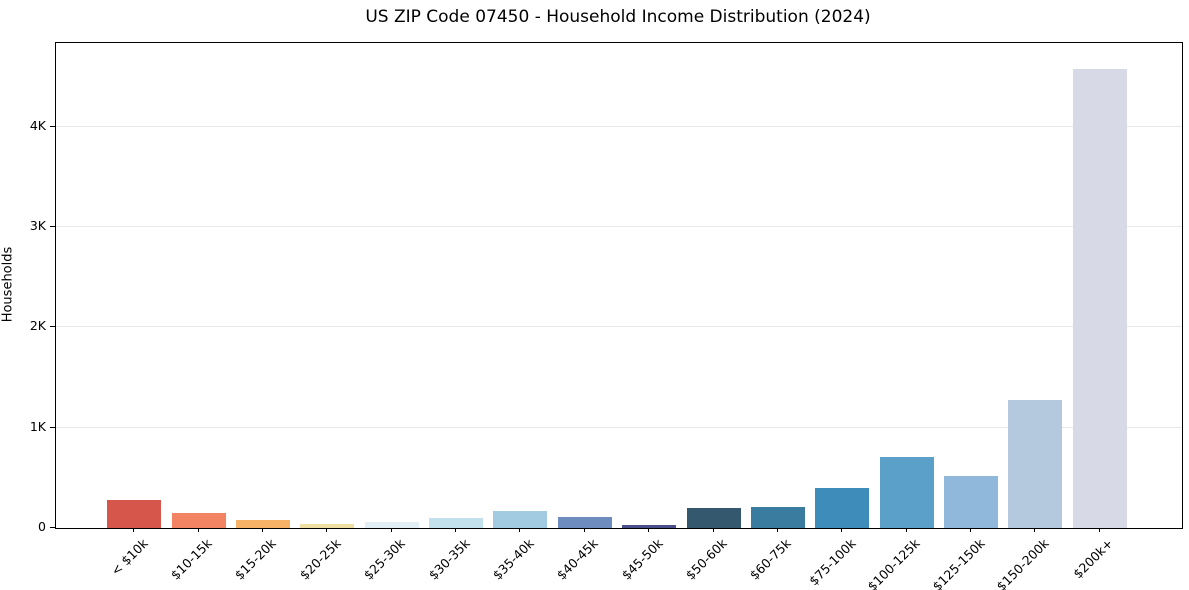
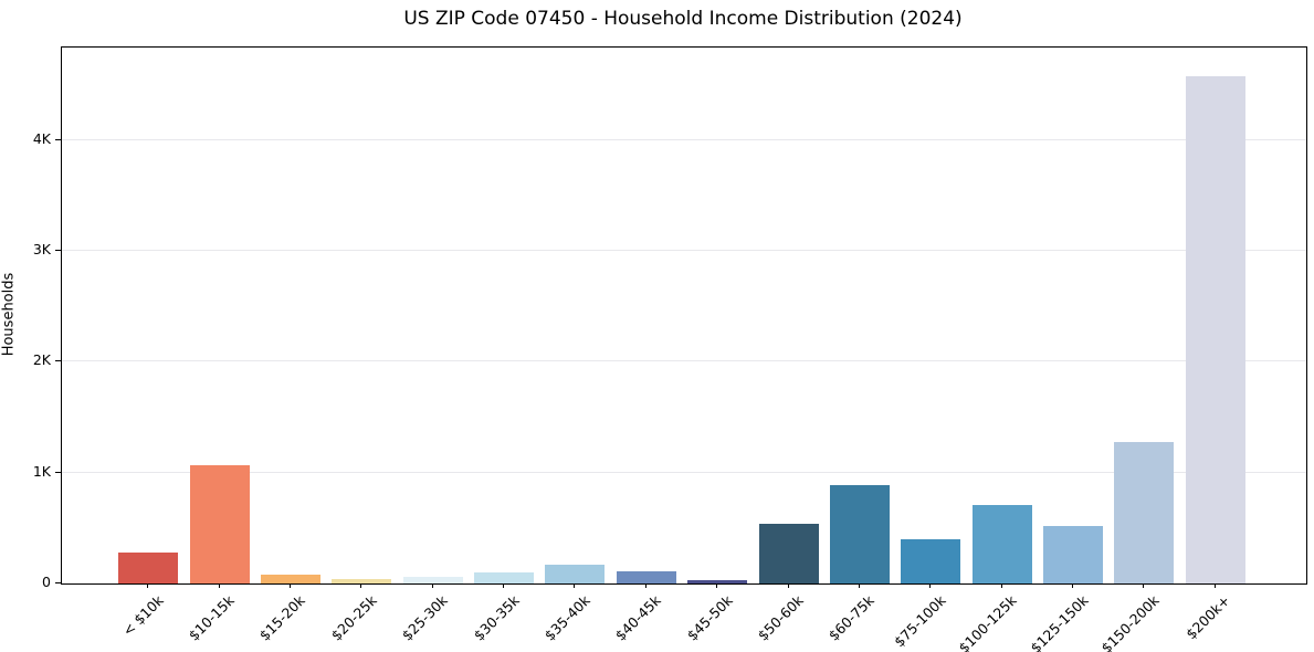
$10-15k: 0.15K -> 1.07K
$50-60k: 0.20K -> 0.54K
$60-75k: 0.21K -> 0.89K
